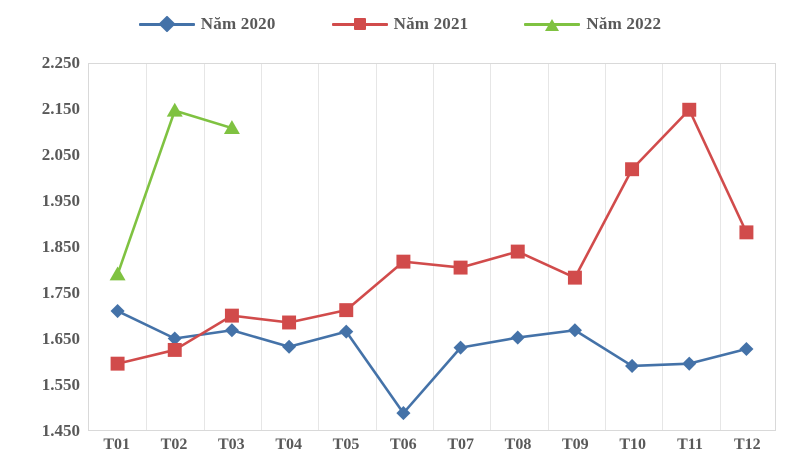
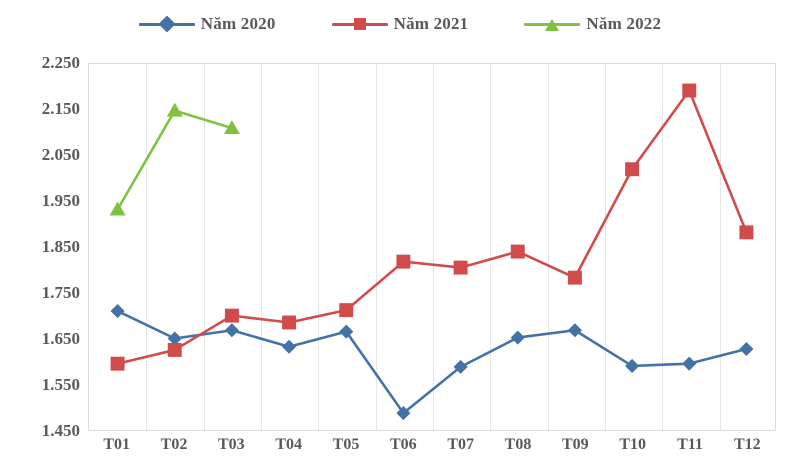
Năm 2022/T01: 1.79 -> 1.93
Năm 2020/T07: 1.63 -> 1.59
Năm 2021/T11: 2.15 -> 2.19
